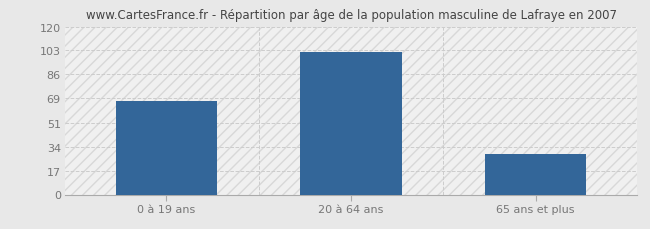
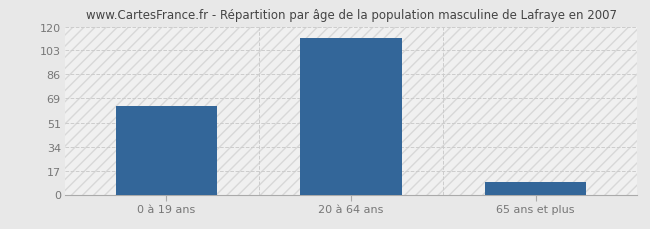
0 à 19 ans: 67 -> 63
20 à 64 ans: 102 -> 112
65 ans et plus: 29 -> 9
